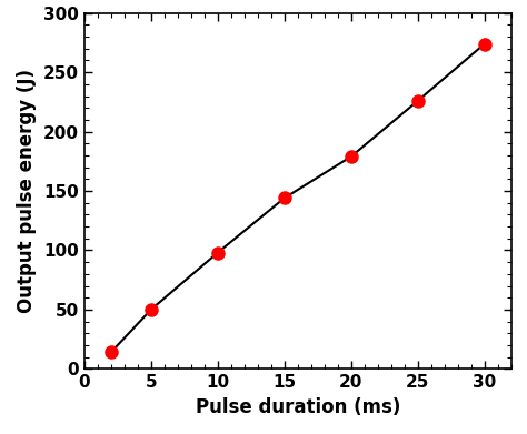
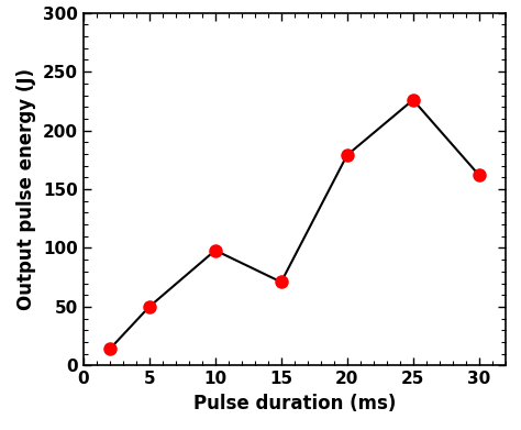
15: 144 -> 71
30: 274 -> 162
